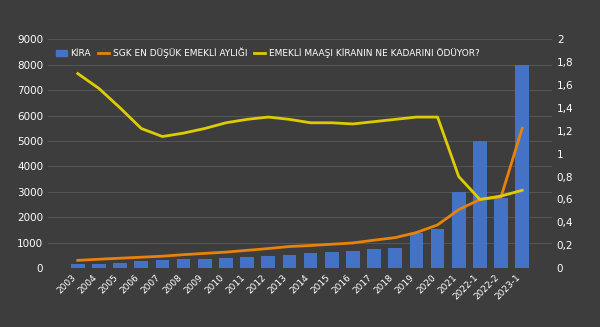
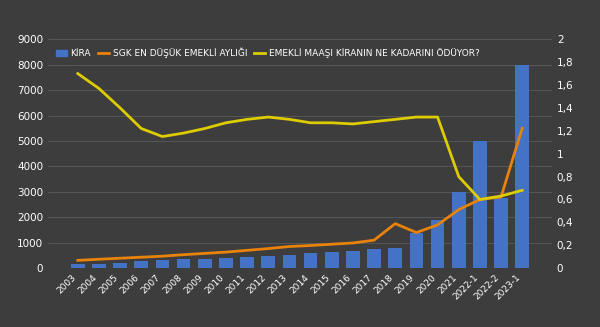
SGK EN DÜŞÜK EMEKLİ AYLIĞI/2018: 1200 -> 1750
KİRA/2020: 1550 -> 1900
